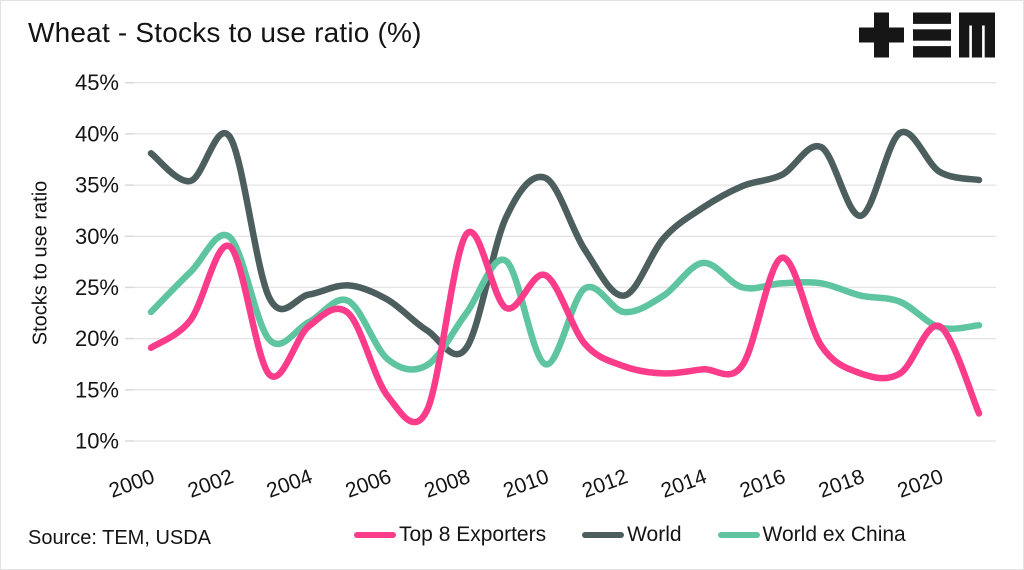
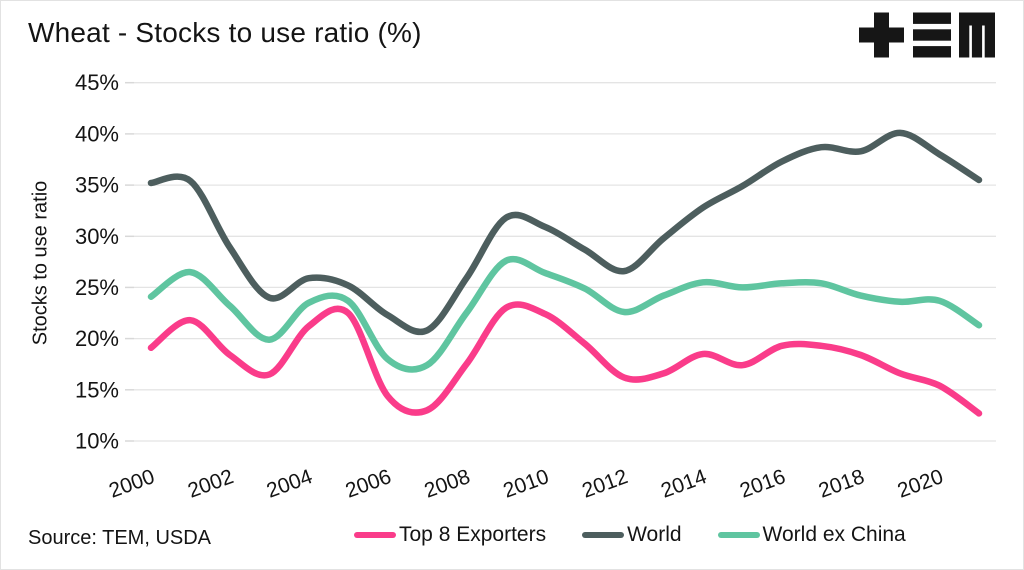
World/2000: 38.1% -> 35.2%
World ex China/2000: 22.6% -> 24.1%
Top 8 Exporters/2002: 29.0% -> 18.4%
World/2002: 39.7% -> 28.9%
World ex China/2002: 29.9% -> 23.2%
World/2004: 24.3% -> 25.9%
World ex China/2004: 21.6% -> 23.5%
World/2006: 23.8% -> 22.3%
Top 8 Exporters/2008: 30.2% -> 17.5%
World/2008: 19.1% -> 25.9%
Top 8 Exporters/2010: 26.2% -> 22.4%
World/2010: 35.7% -> 30.9%
World ex China/2010: 17.5% -> 26.4%
Top 8 Exporters/2012: 17.3% -> 16.2%
World/2012: 24.2% -> 26.6%
Top 8 Exporters/2014: 17.0% -> 18.5%
World ex China/2014: 27.4% -> 25.5%
Top 8 Exporters/2016: 27.9% -> 19.3%
World/2016: 36.0% -> 37.3%
Top 8 Exporters/2018: 16.6% -> 18.4%
World/2018: 32.0% -> 38.3%
Top 8 Exporters/2020: 21.2% -> 15.4%
World/2020: 36.3% -> 38.0%
World ex China/2020: 21.1% -> 23.7%
